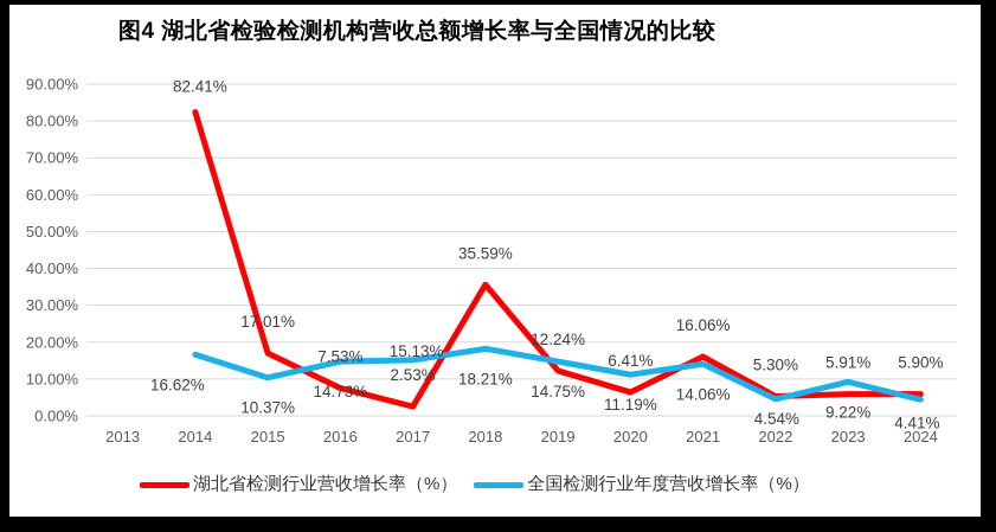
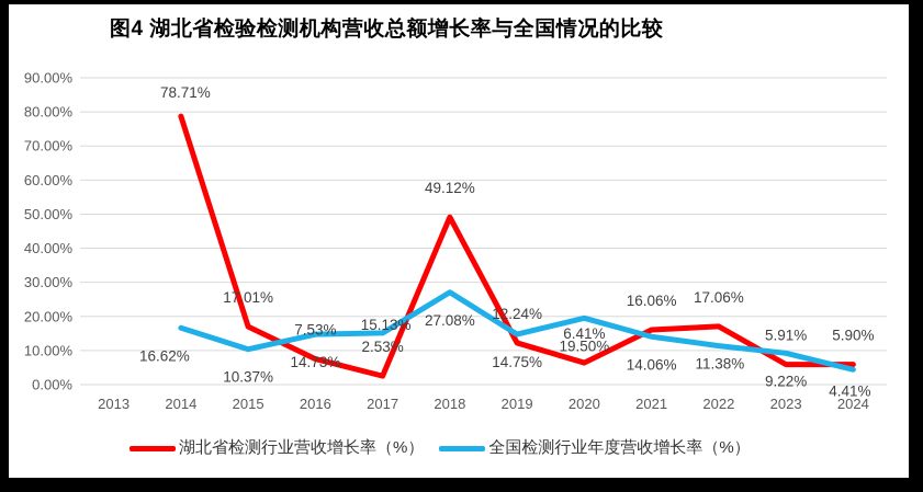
湖北省检测行业营收增长率（%）/2014: 82.41% -> 78.71%
湖北省检测行业营收增长率（%）/2018: 35.59% -> 49.12%
全国检测行业年度营收增长率（%）/2018: 18.21% -> 27.08%
全国检测行业年度营收增长率（%）/2020: 11.19% -> 19.50%
湖北省检测行业营收增长率（%）/2022: 5.30% -> 17.06%
全国检测行业年度营收增长率（%）/2022: 4.54% -> 11.38%
